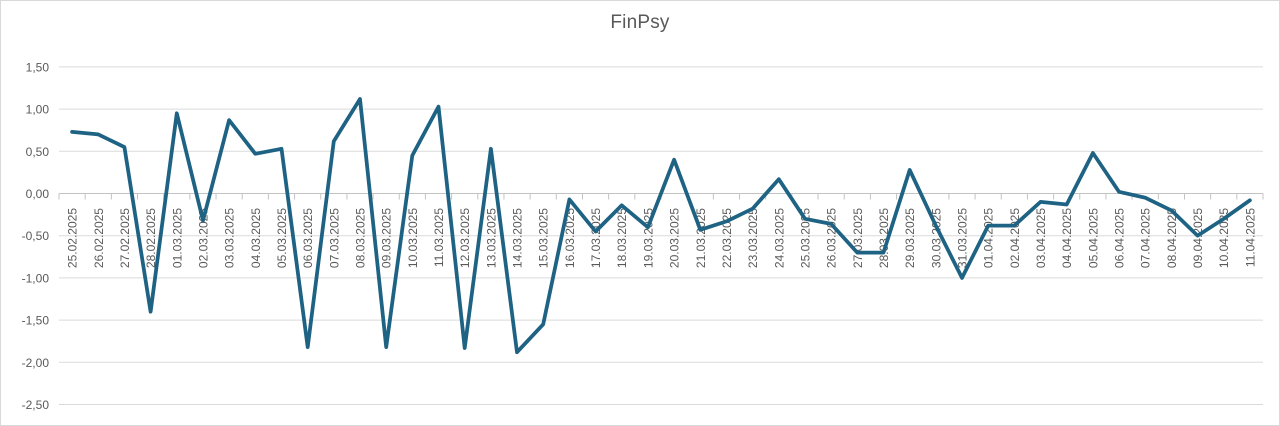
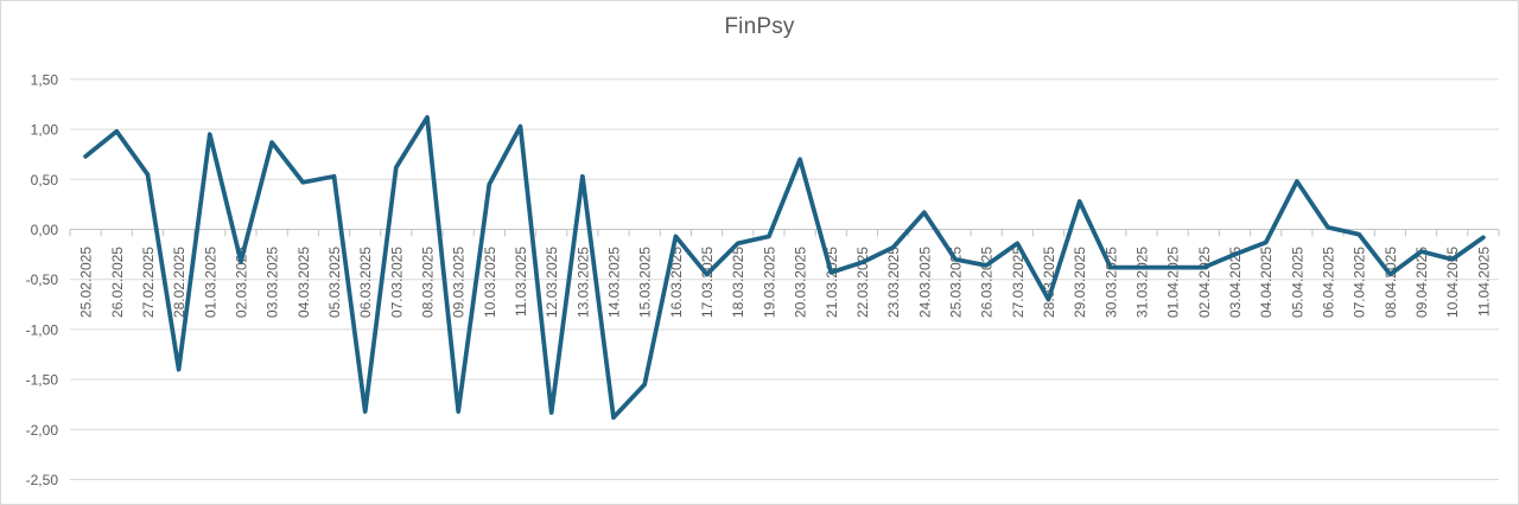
26.02.2025: 0,7 -> 1,0
19.03.2025: -0,4 -> -0,1
20.03.2025: 0,4 -> 0,7
27.03.2025: -0,7 -> -0,1
31.03.2025: -1,0 -> -0,4
03.04.2025: -0,1 -> -0,2
08.04.2025: -0,2 -> -0,5
09.04.2025: -0,5 -> -0,2
